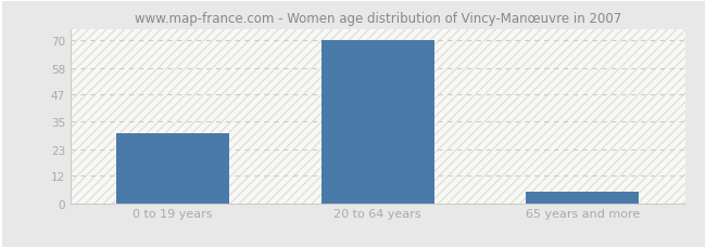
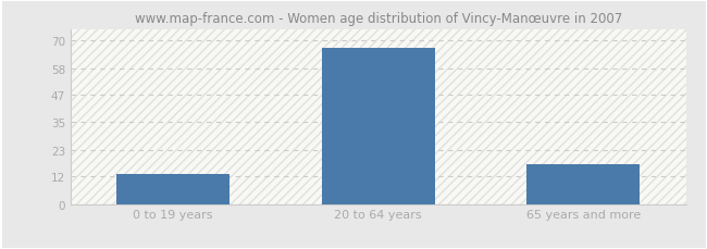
0 to 19 years: 30 -> 13
20 to 64 years: 70 -> 67
65 years and more: 5 -> 17
